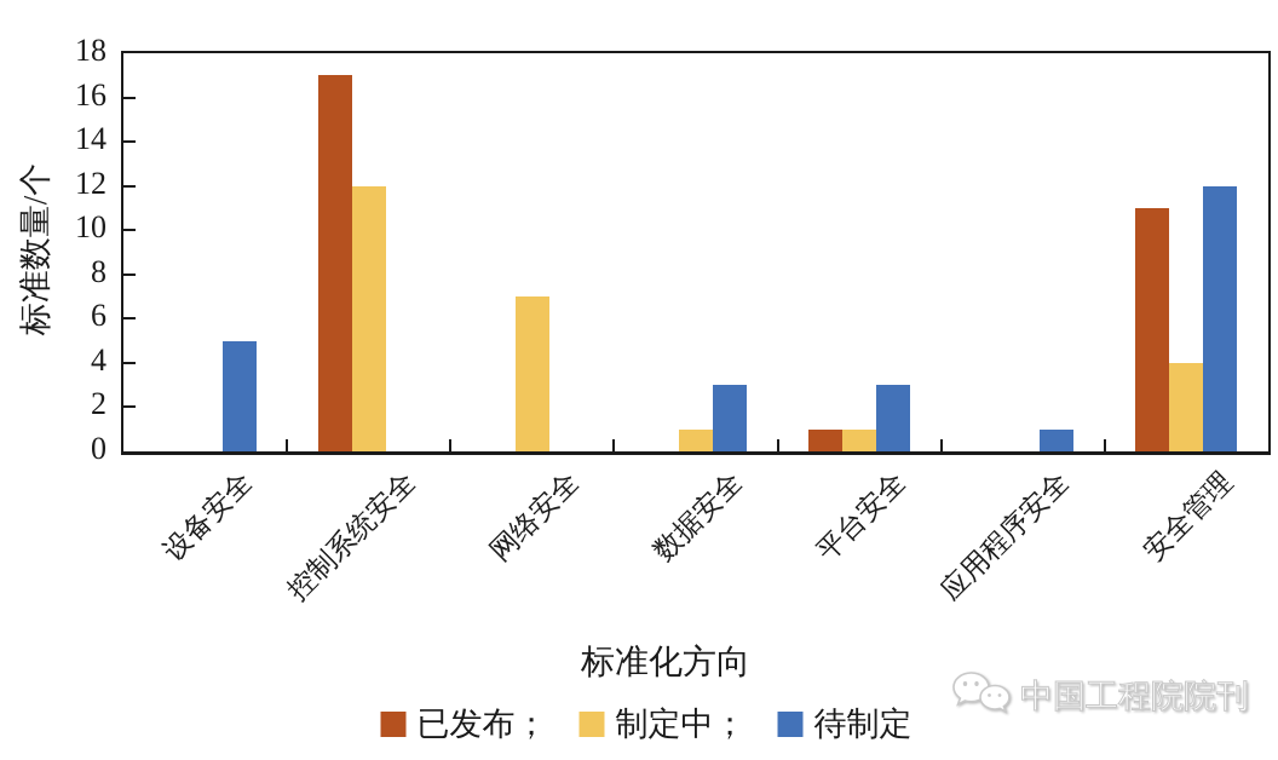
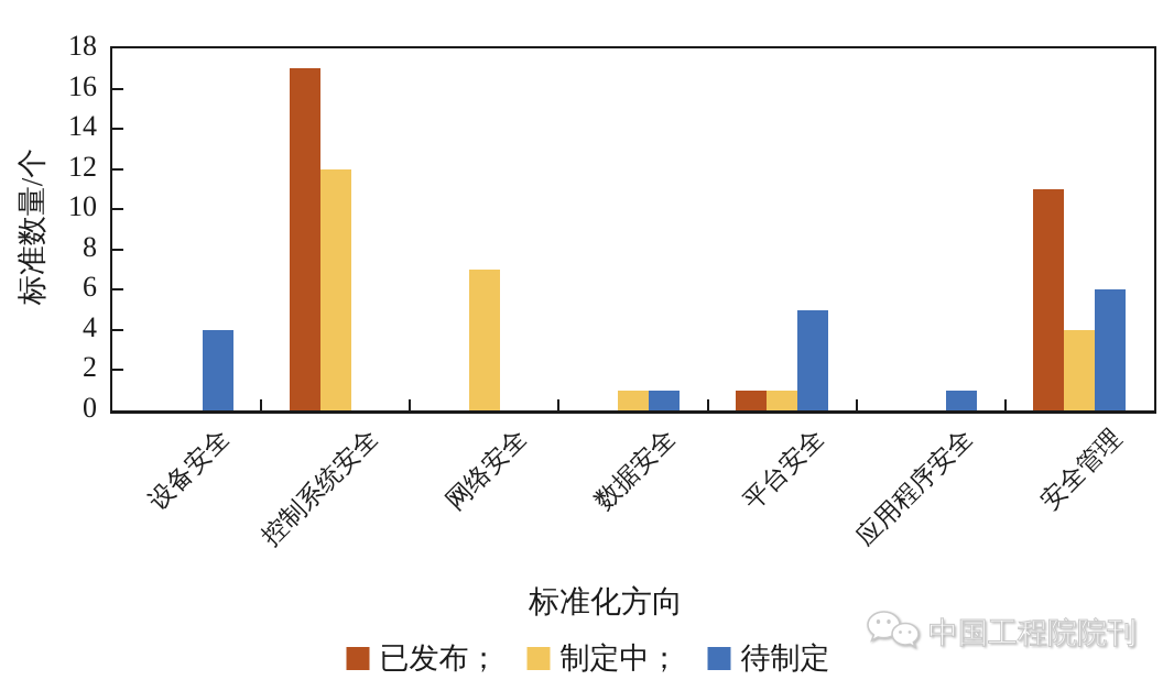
待制定/设备安全: 5 -> 4
待制定/数据安全: 3 -> 1
待制定/平台安全: 3 -> 5
待制定/安全管理: 12 -> 6
